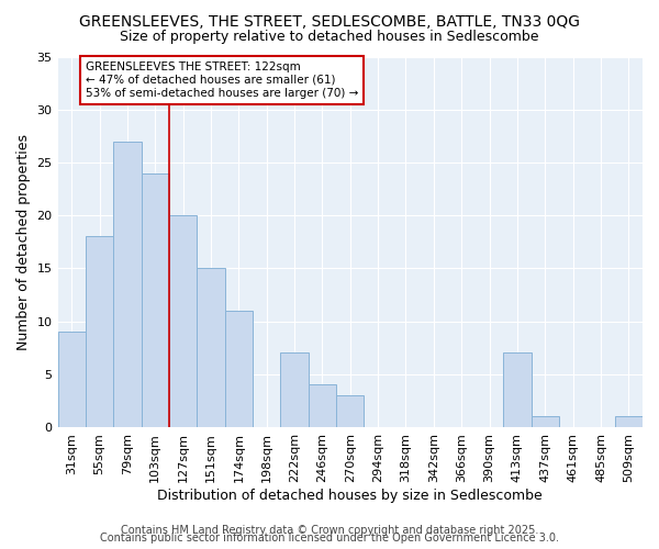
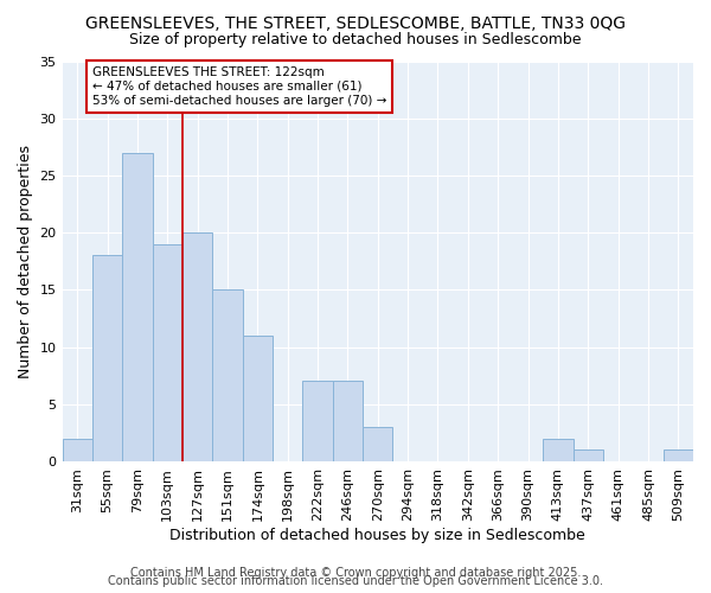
31sqm: 9 -> 2
103sqm: 24 -> 19
246sqm: 4 -> 7
413sqm: 7 -> 2
